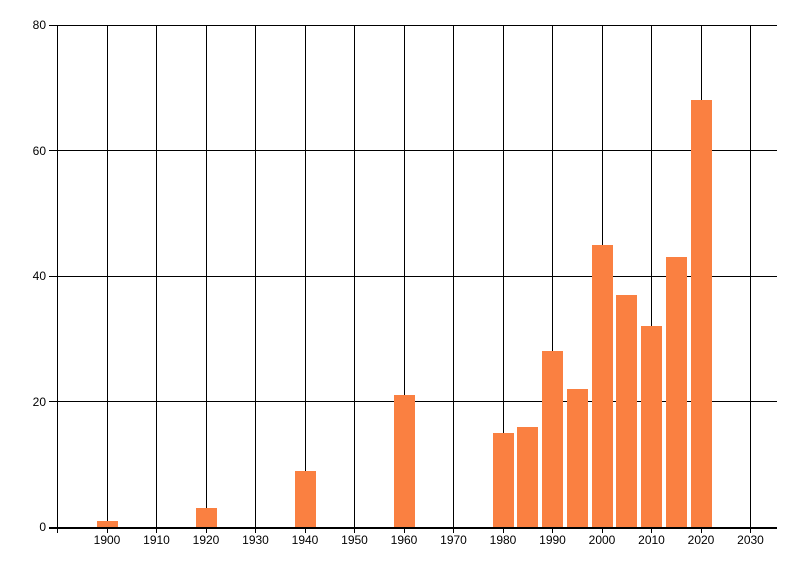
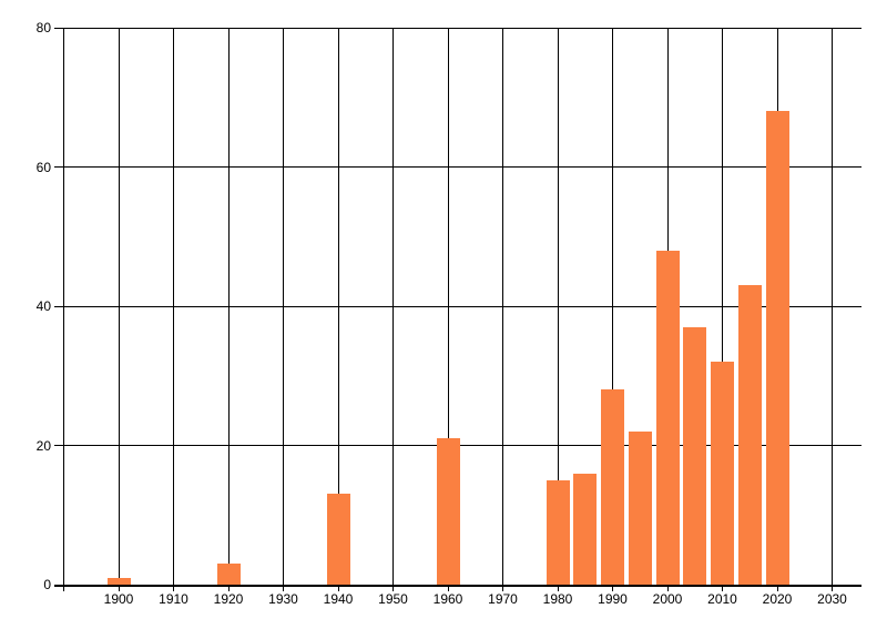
1940: 9 -> 13
2000: 45 -> 48
